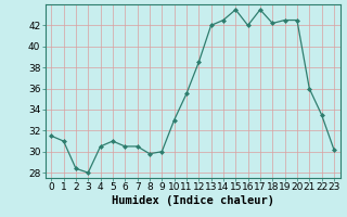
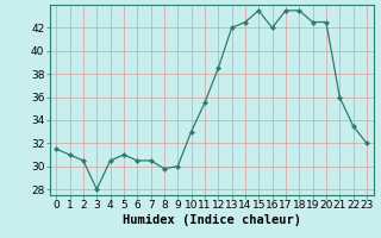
2: 28.4 -> 30.5
18: 42.2 -> 43.5
23: 30.2 -> 32.0
